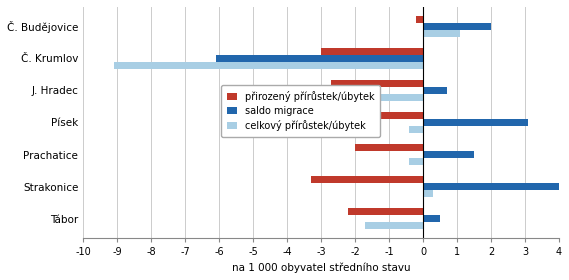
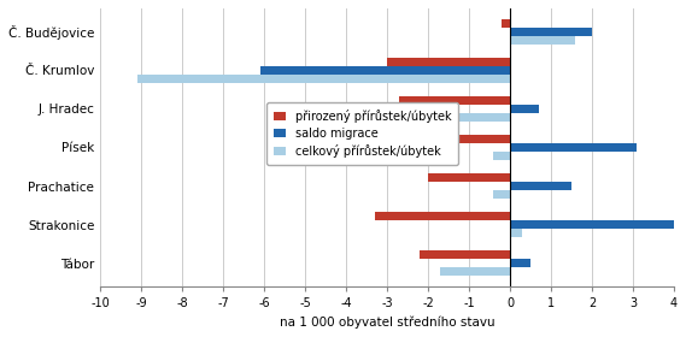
celkový přírůstek/úbytek/Č. Budějovice: 1.1 -> 1.6
